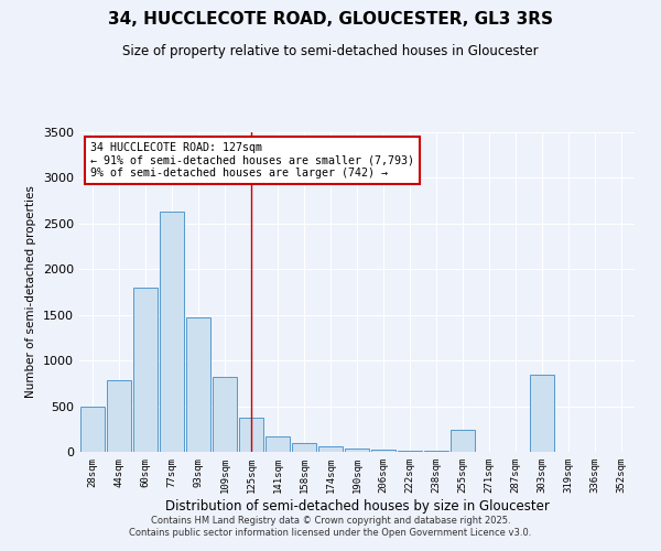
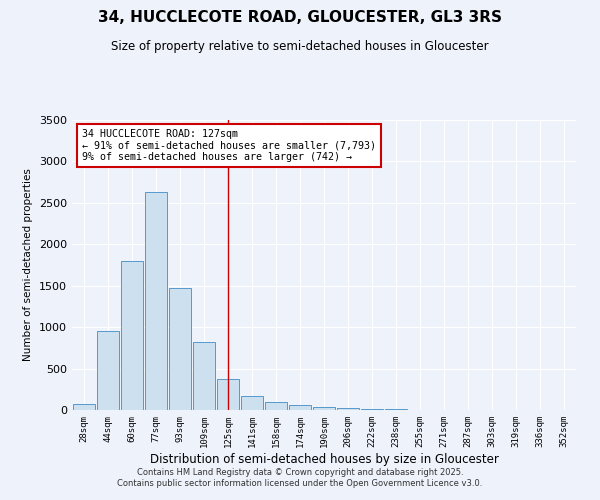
28sqm: 500 -> 80
44sqm: 780 -> 950
255sqm: 240 -> 0
303sqm: 840 -> 0
